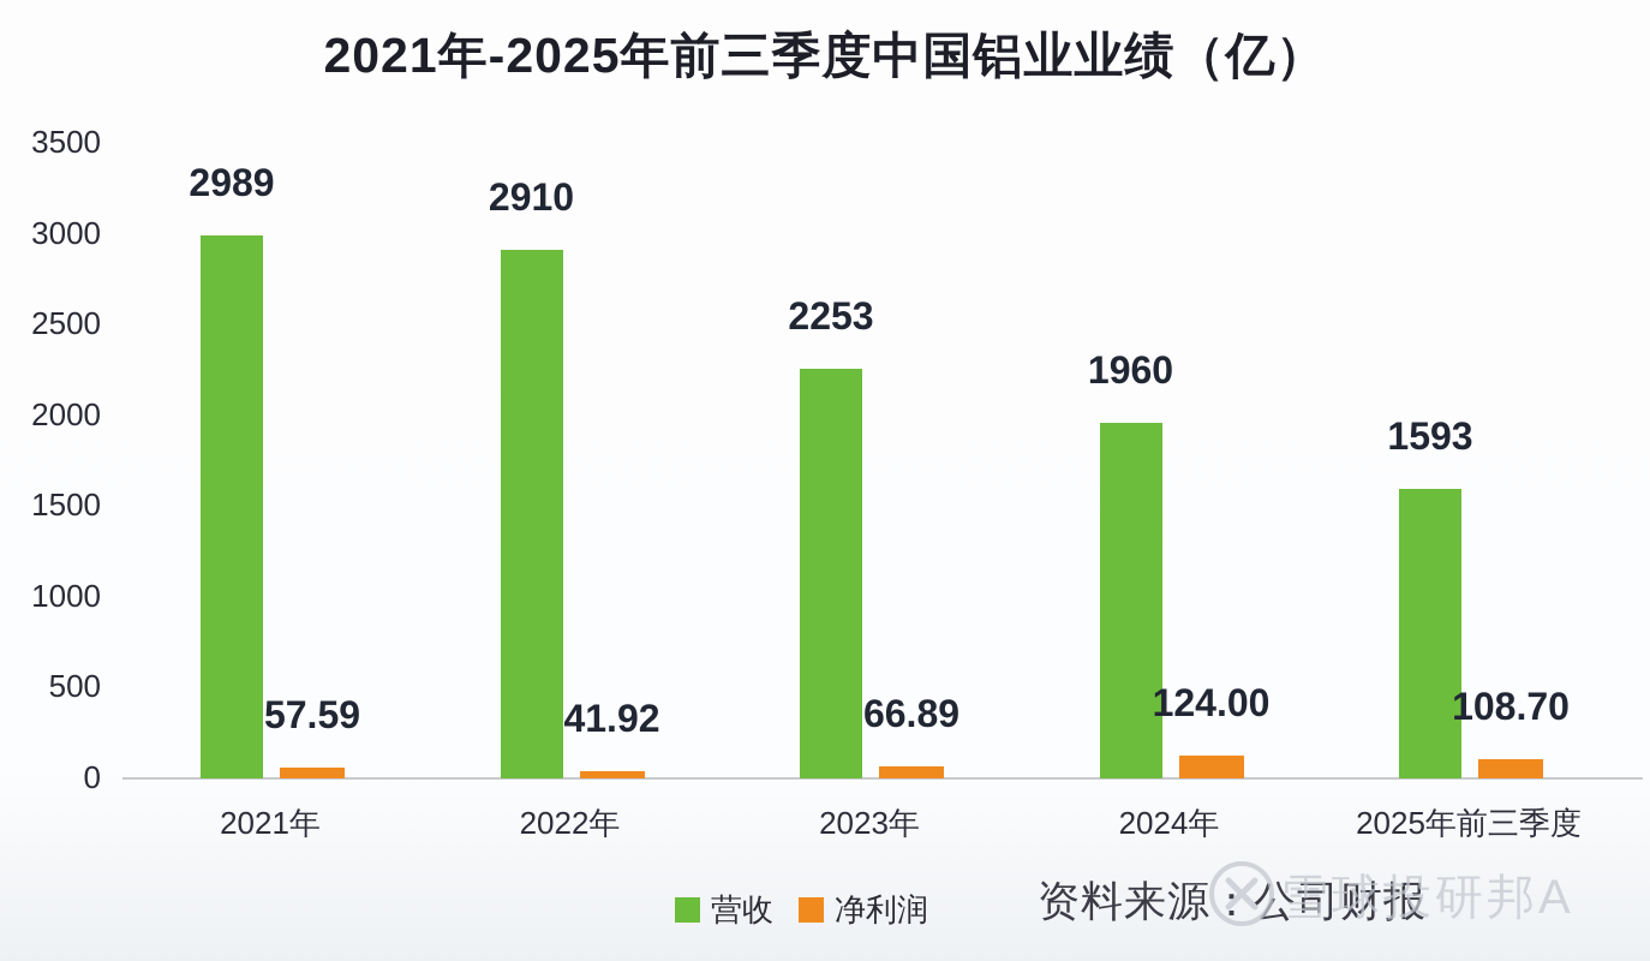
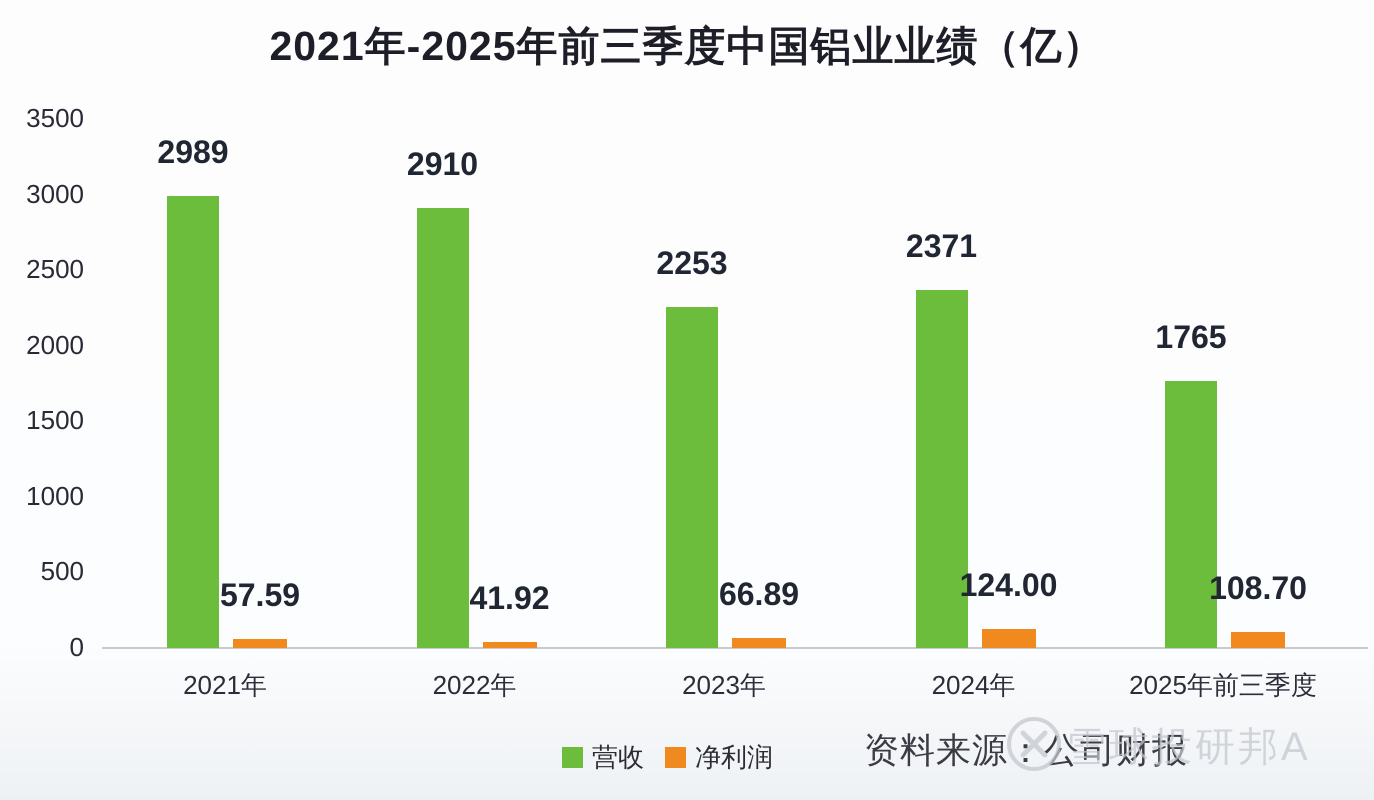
营收/2024年: 1960 -> 2371
营收/2025年前三季度: 1593 -> 1765
